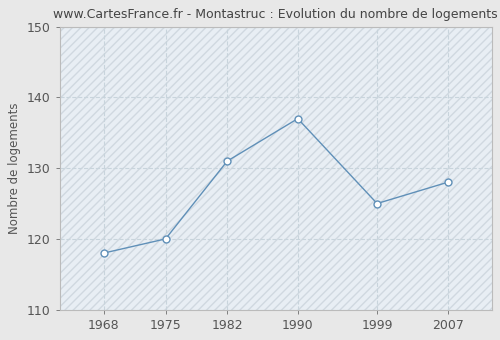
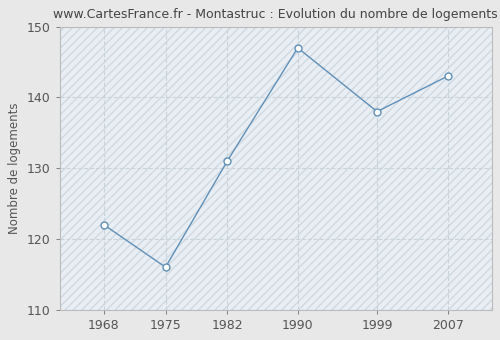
1968: 118 -> 122
1975: 120 -> 116
1990: 137 -> 147
1999: 125 -> 138
2007: 128 -> 143
